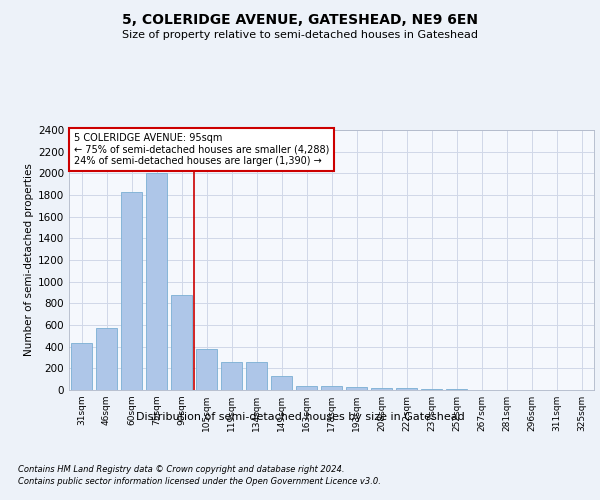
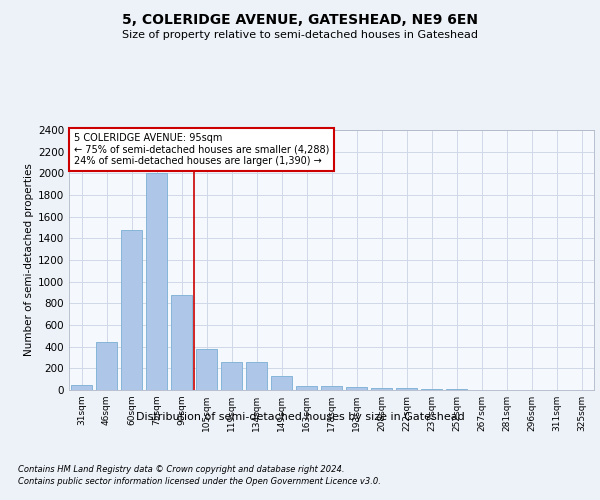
31sqm: 430 -> 40
46sqm: 570 -> 440
60sqm: 1830 -> 1480
